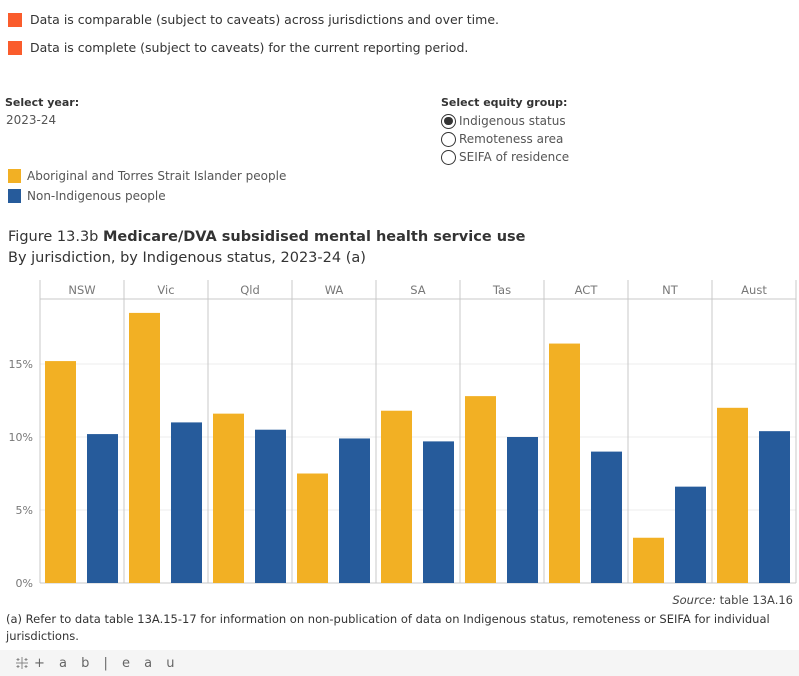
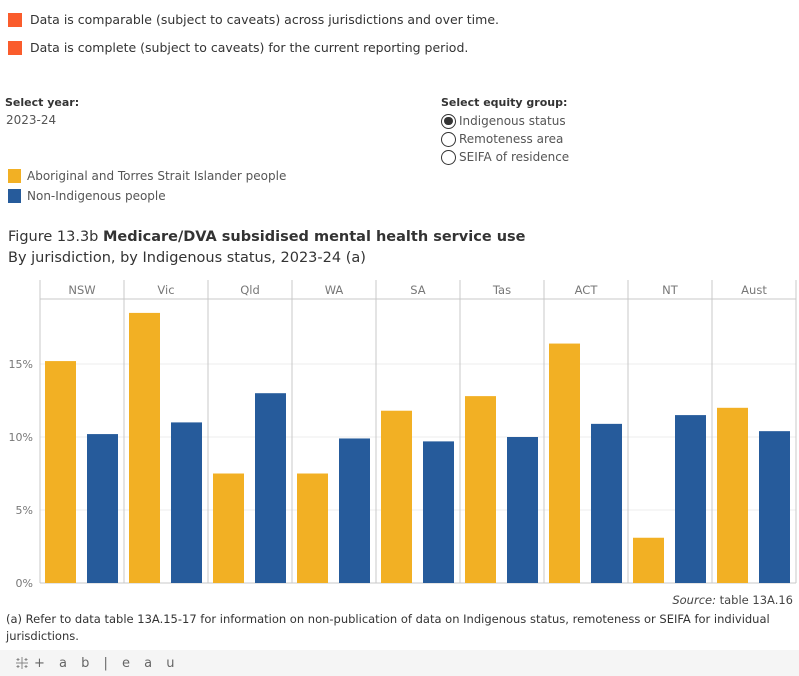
Aboriginal and Torres Strait Islander people/Qld: 11.6% -> 7.5%
Non-Indigenous people/Qld: 10.5% -> 13.0%
Non-Indigenous people/ACT: 9.0% -> 10.9%
Non-Indigenous people/NT: 6.6% -> 11.5%
